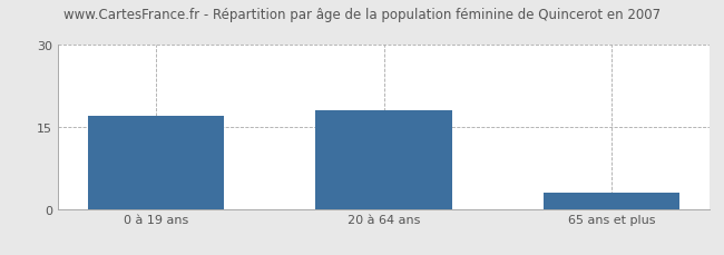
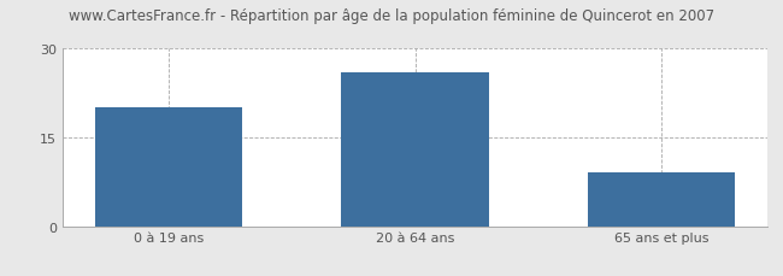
0 à 19 ans: 17 -> 20
20 à 64 ans: 18 -> 26
65 ans et plus: 3 -> 9
